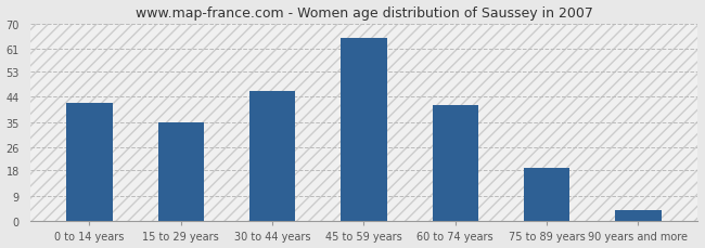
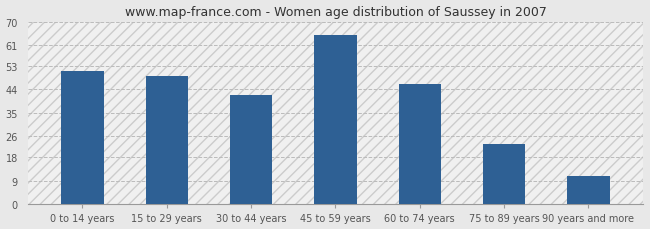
0 to 14 years: 42 -> 51
15 to 29 years: 35 -> 49
30 to 44 years: 46 -> 42
60 to 74 years: 41 -> 46
75 to 89 years: 19 -> 23
90 years and more: 4 -> 11
